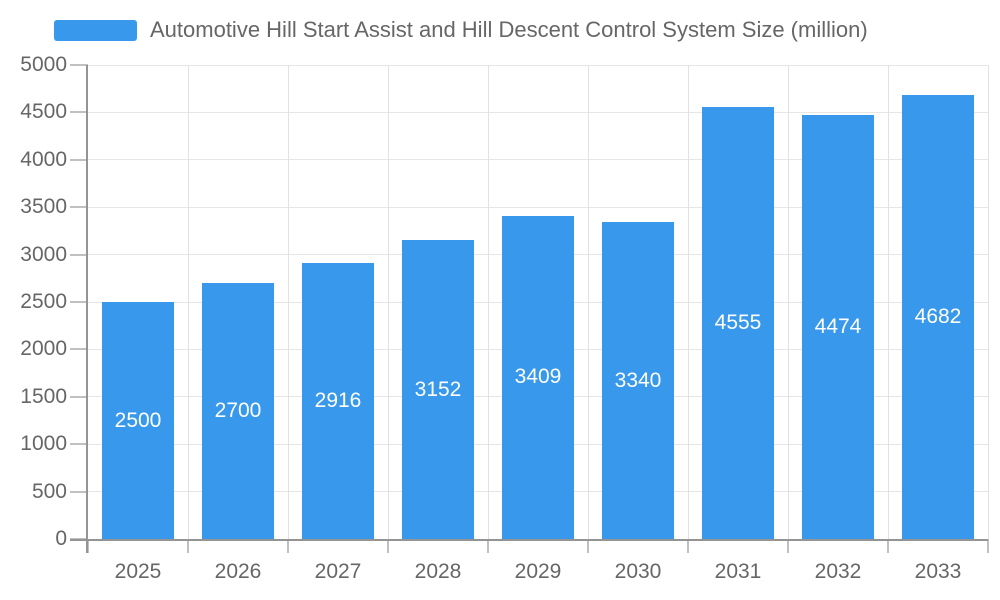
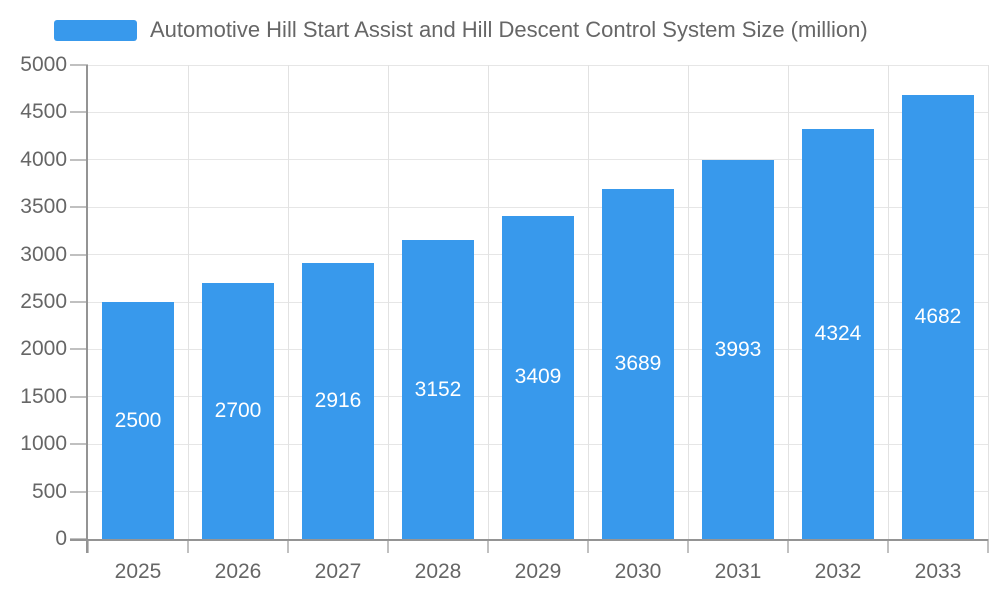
2030: 3340 -> 3689
2031: 4555 -> 3993
2032: 4474 -> 4324
